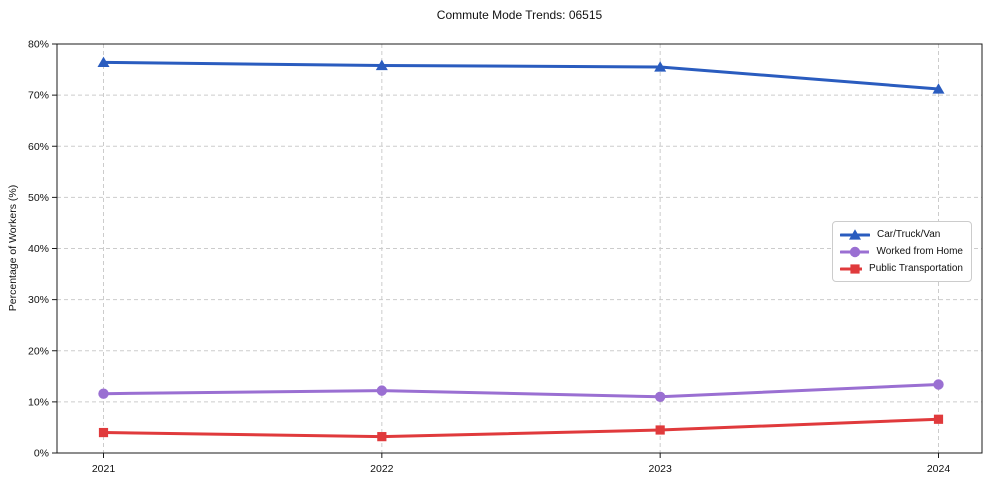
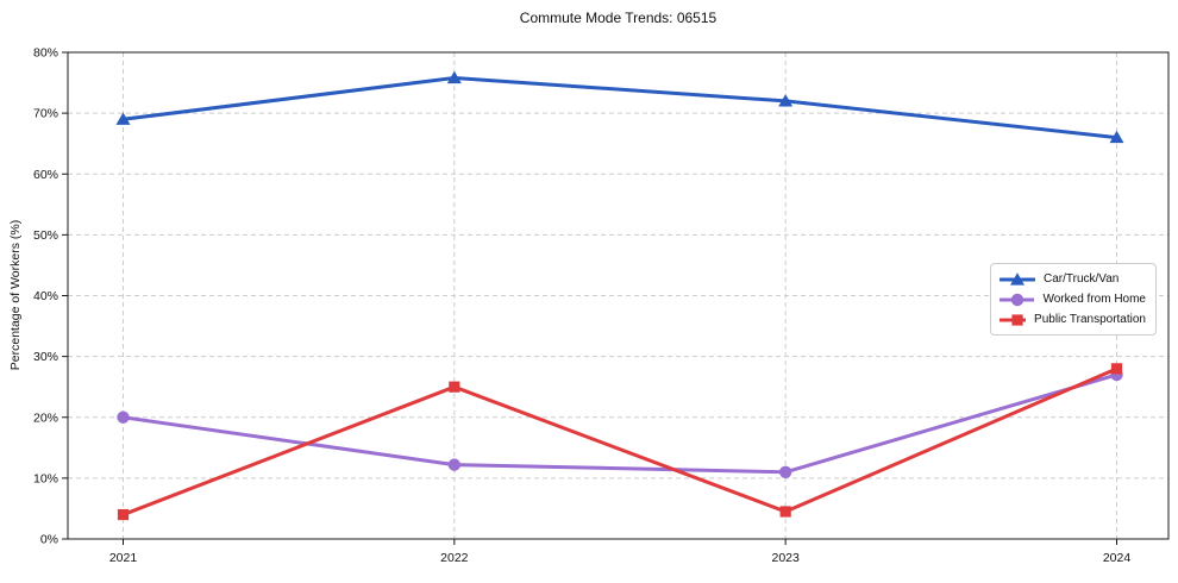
Car/Truck/Van/2021: 76% -> 69%
Worked from Home/2021: 12% -> 20%
Public Transportation/2022: 3% -> 25%
Car/Truck/Van/2023: 76% -> 72%
Car/Truck/Van/2024: 71% -> 66%
Worked from Home/2024: 13% -> 27%
Public Transportation/2024: 7% -> 28%
